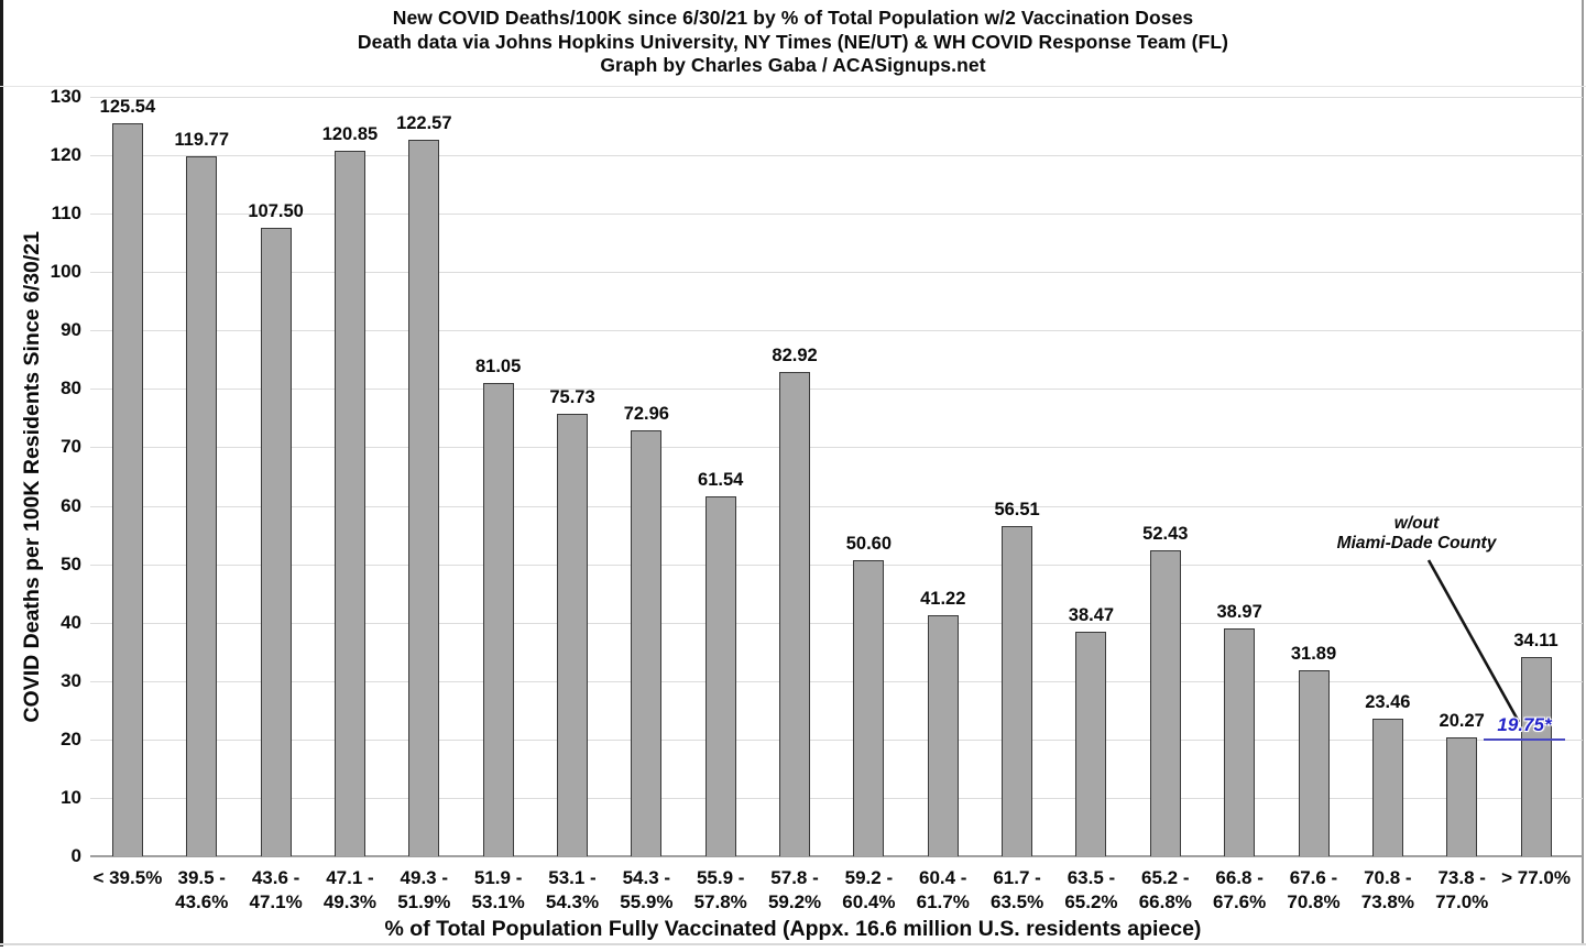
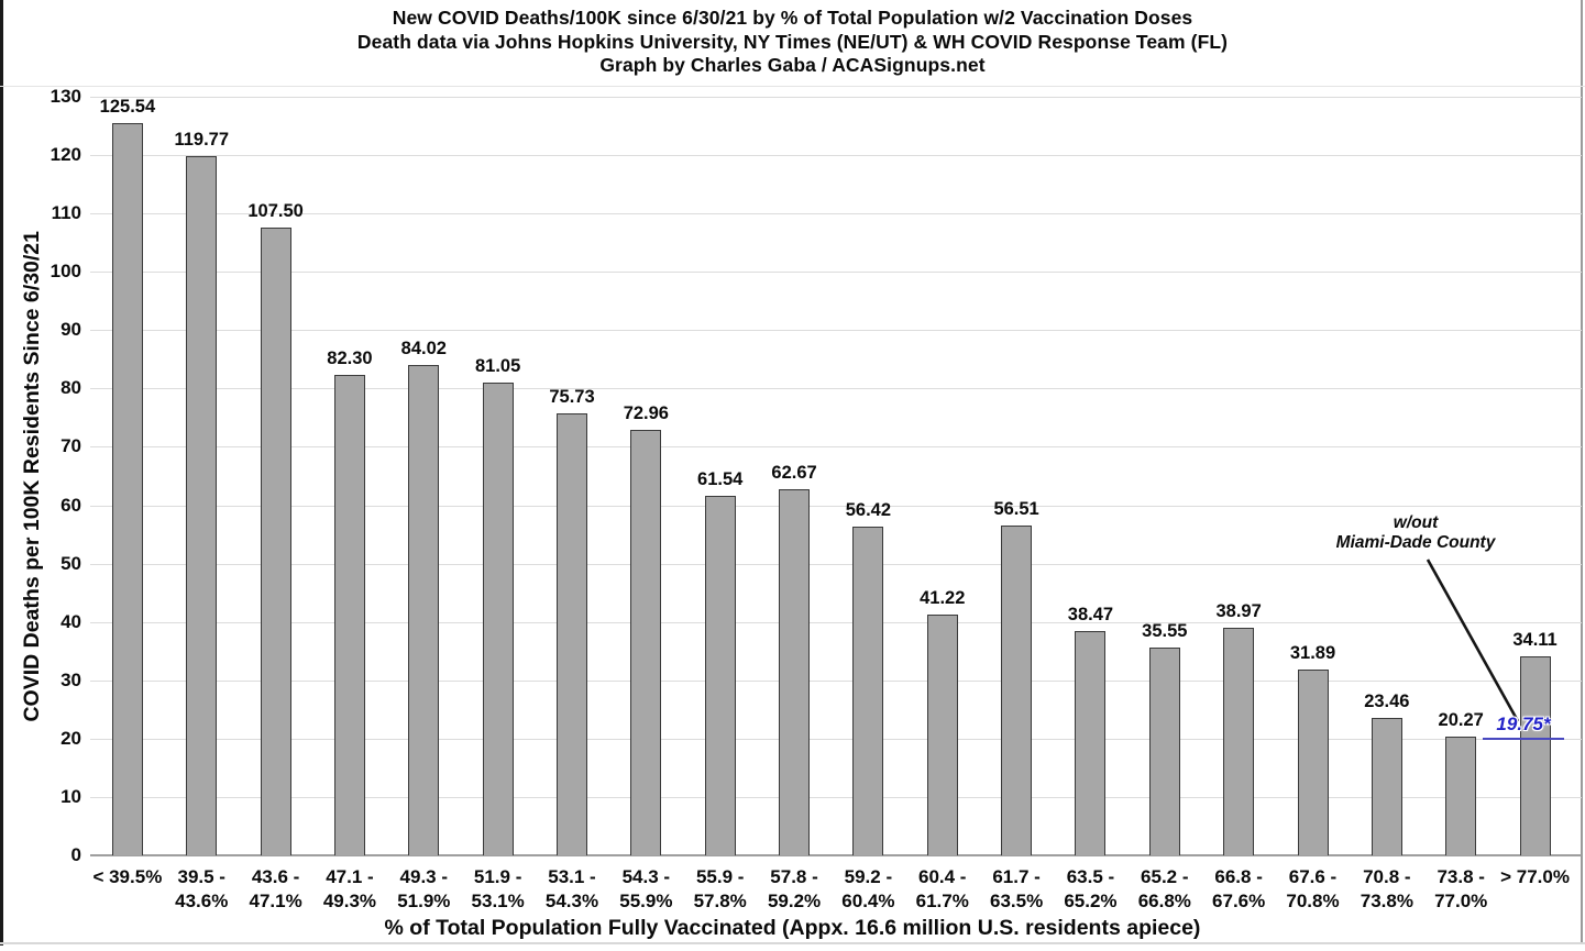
47.1 - 49.3%: 120.85 -> 82.30
49.3 - 51.9%: 122.57 -> 84.02
57.8 - 59.2%: 82.92 -> 62.67
59.2 - 60.4%: 50.60 -> 56.42
65.2 - 66.8%: 52.43 -> 35.55
